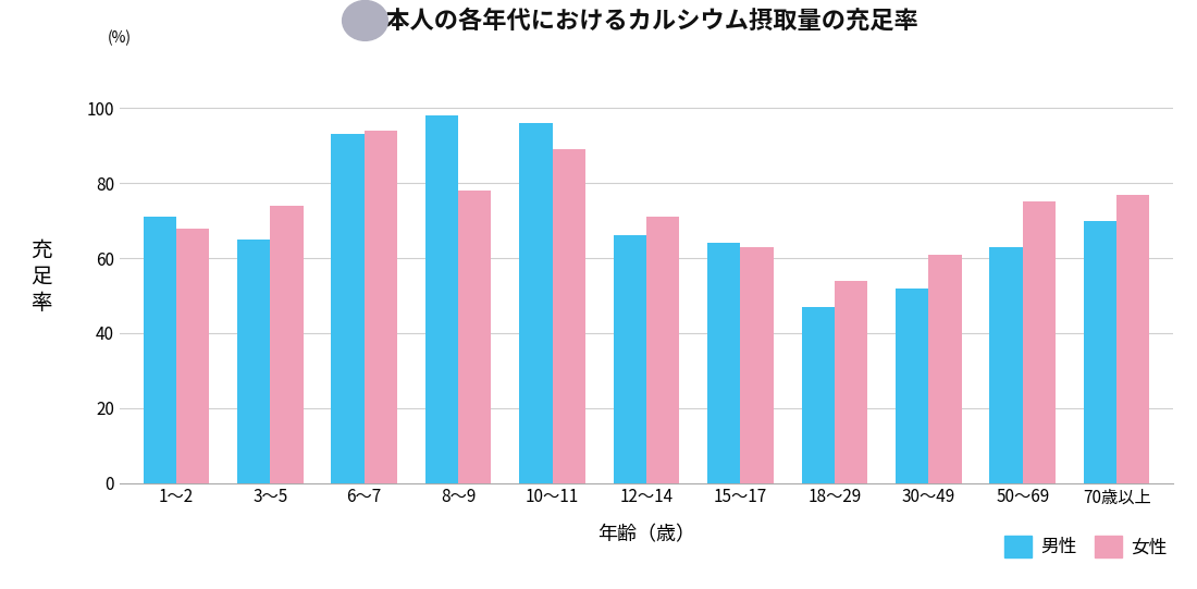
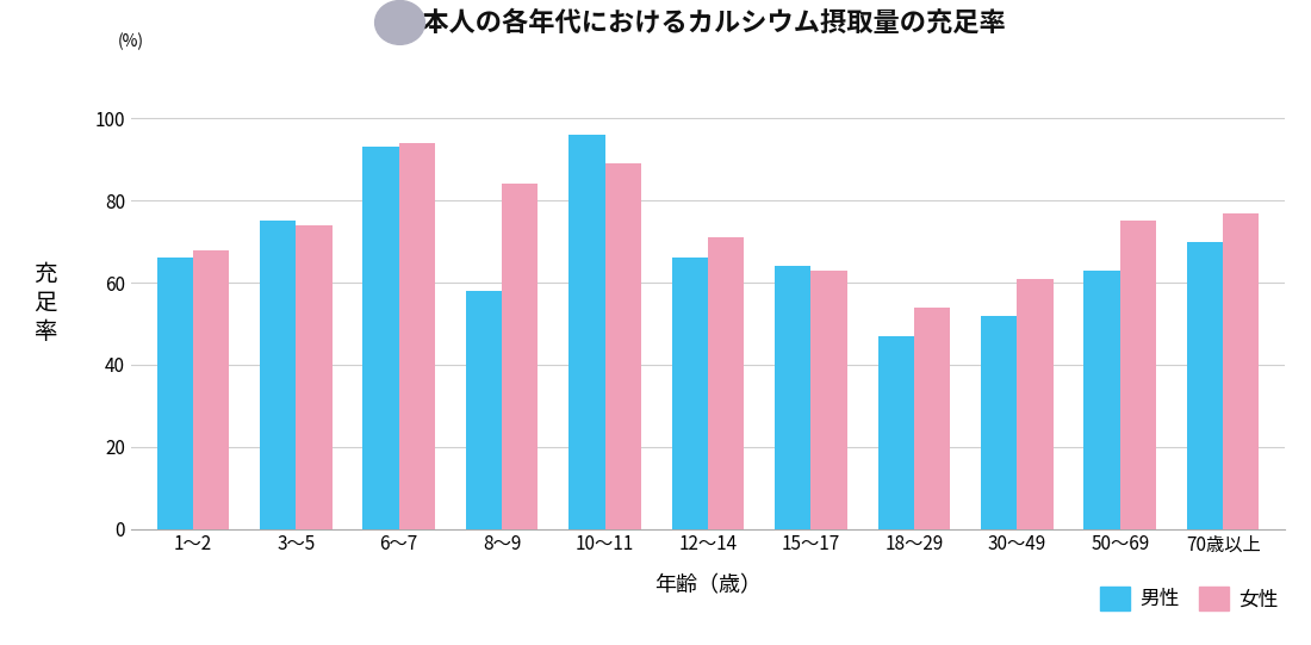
男性/1〜2: 71 -> 66
男性/3〜5: 65 -> 75
男性/8〜9: 98 -> 58
女性/8〜9: 78 -> 84
